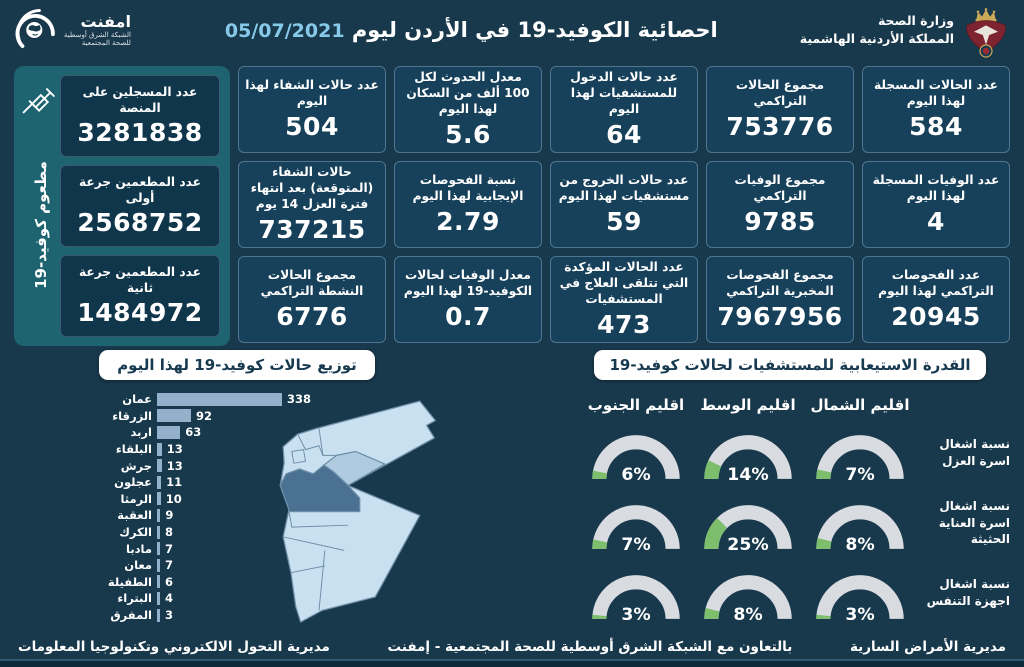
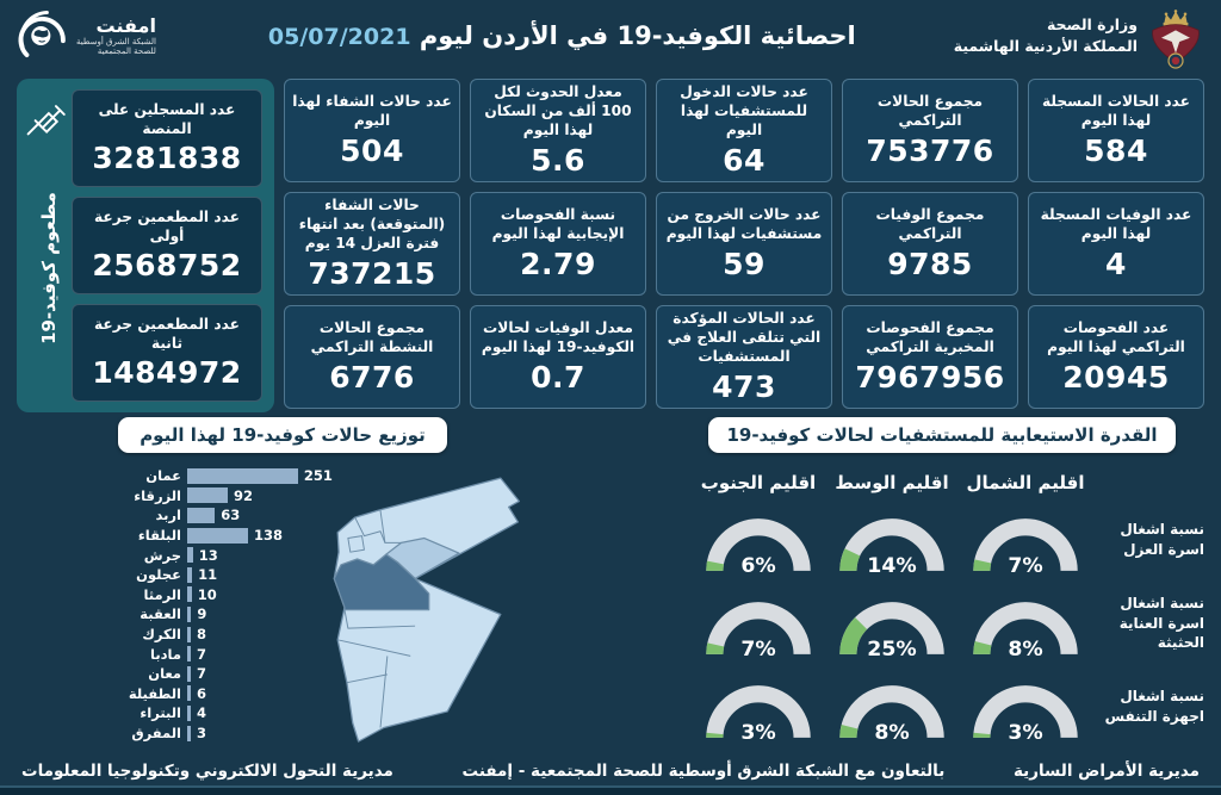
توزيع حالات كوفيد-19 لهذا اليوم/عمان: 338 -> 251
توزيع حالات كوفيد-19 لهذا اليوم/البلقاء: 13 -> 138
